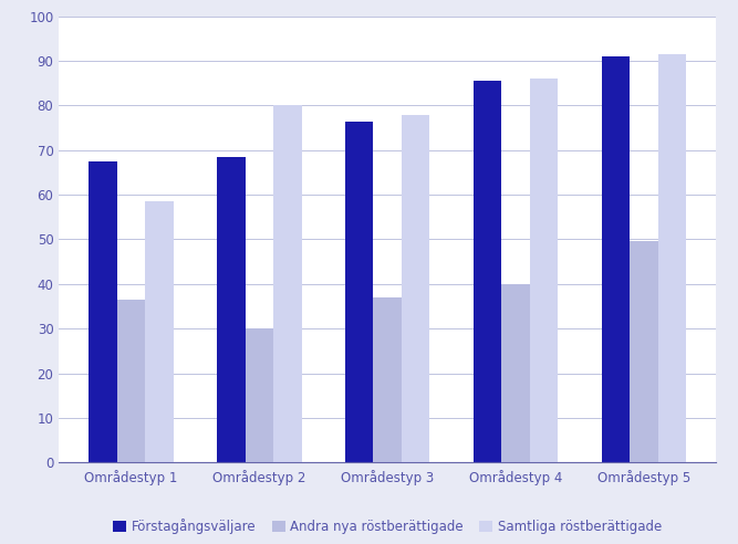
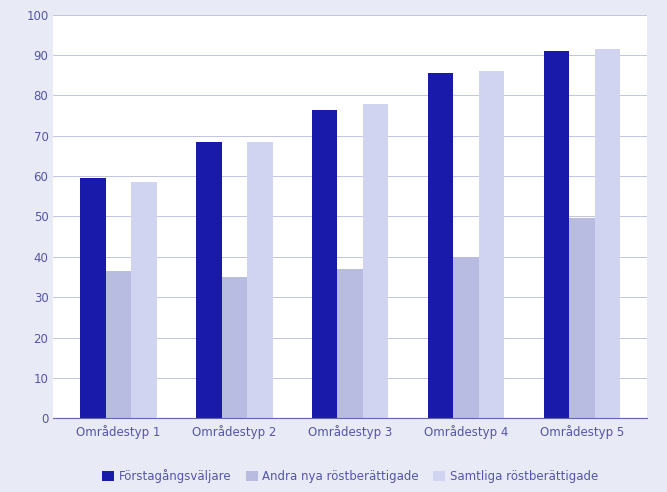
Förstagångsväljare/Områdestyp 1: 67.5 -> 59.5
Andra nya röstberättigade/Områdestyp 2: 30.0 -> 35.0
Samtliga röstberättigade/Områdestyp 2: 80.0 -> 68.5
